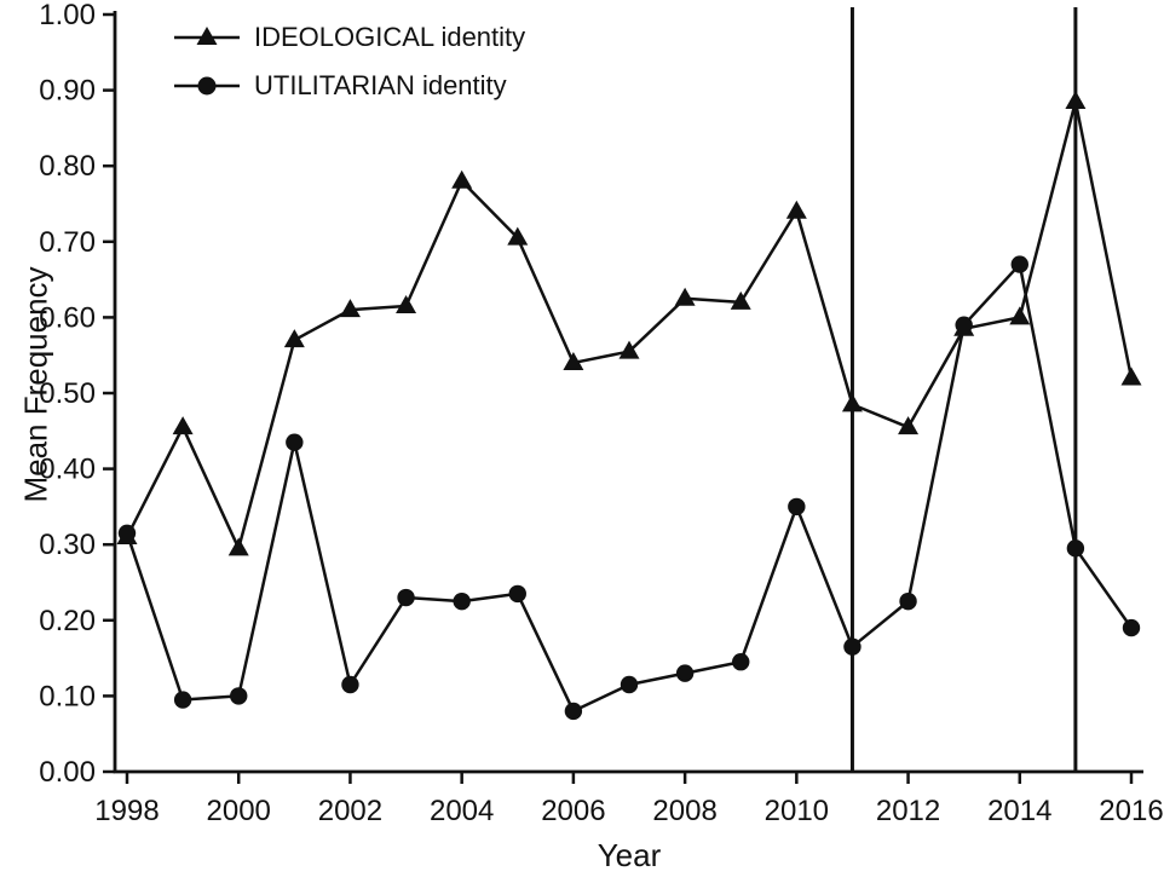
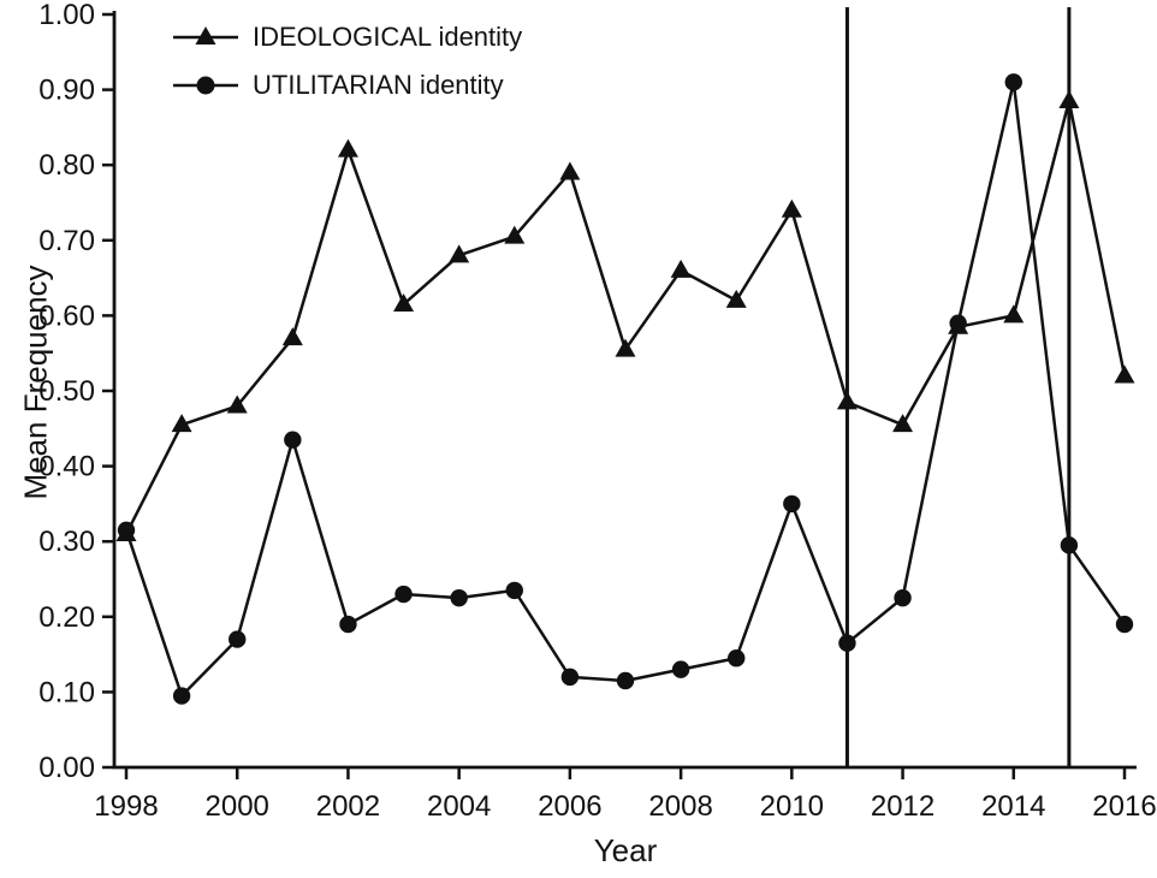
IDEOLOGICAL identity/2000: 0.29 -> 0.48
UTILITARIAN identity/2000: 0.10 -> 0.17
IDEOLOGICAL identity/2002: 0.61 -> 0.82
UTILITARIAN identity/2002: 0.12 -> 0.19
IDEOLOGICAL identity/2004: 0.78 -> 0.68
IDEOLOGICAL identity/2006: 0.54 -> 0.79
UTILITARIAN identity/2006: 0.08 -> 0.12
IDEOLOGICAL identity/2008: 0.62 -> 0.66
UTILITARIAN identity/2014: 0.67 -> 0.91
